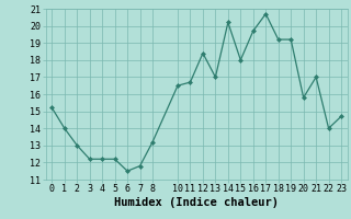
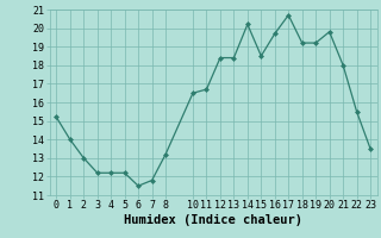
13: 17.0 -> 18.4
15: 18.0 -> 18.5
20: 15.8 -> 19.8
21: 17.0 -> 18.0
22: 14.0 -> 15.5
23: 14.7 -> 13.5
